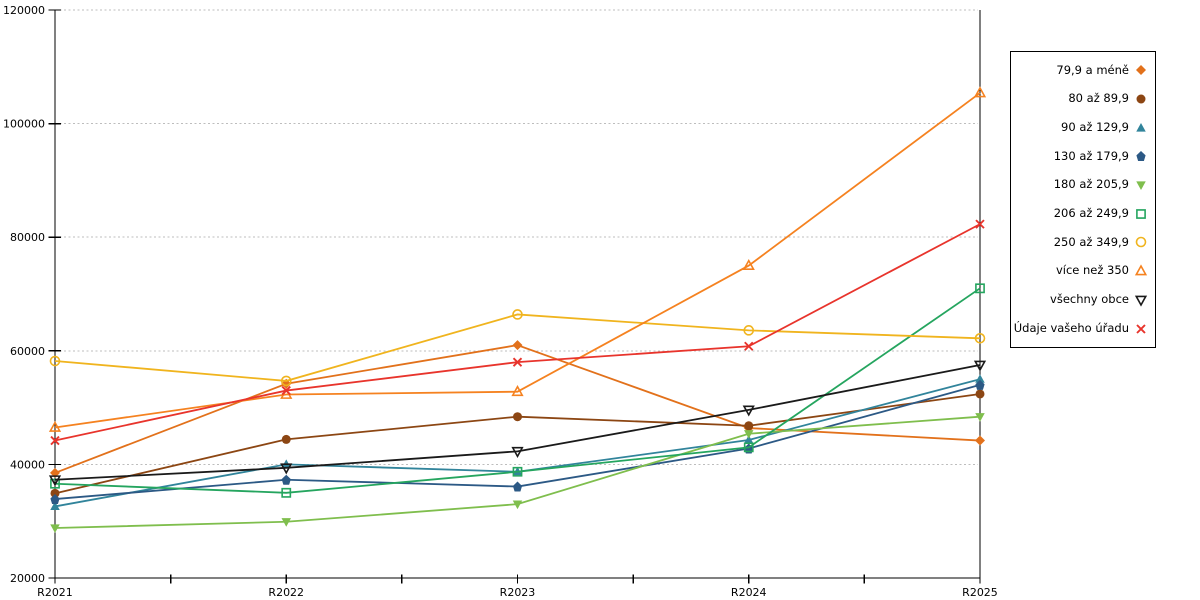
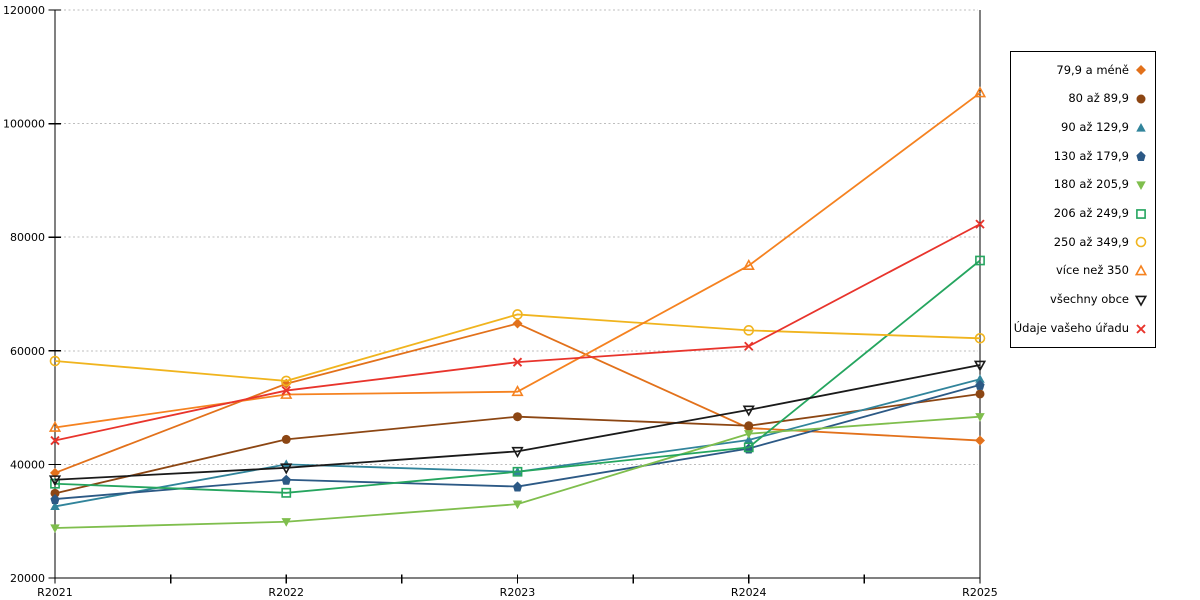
79,9 a méně/R2023: 61000 -> 65000
206 až 249,9/R2025: 71000 -> 76000
